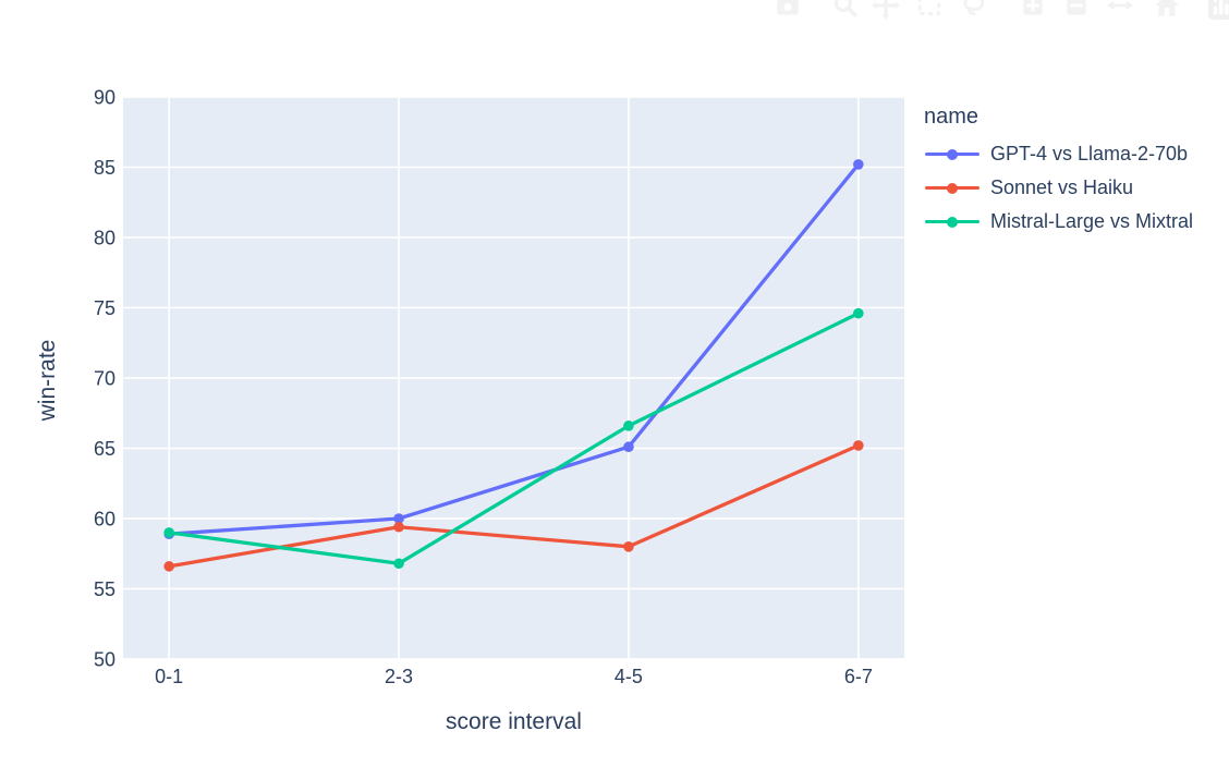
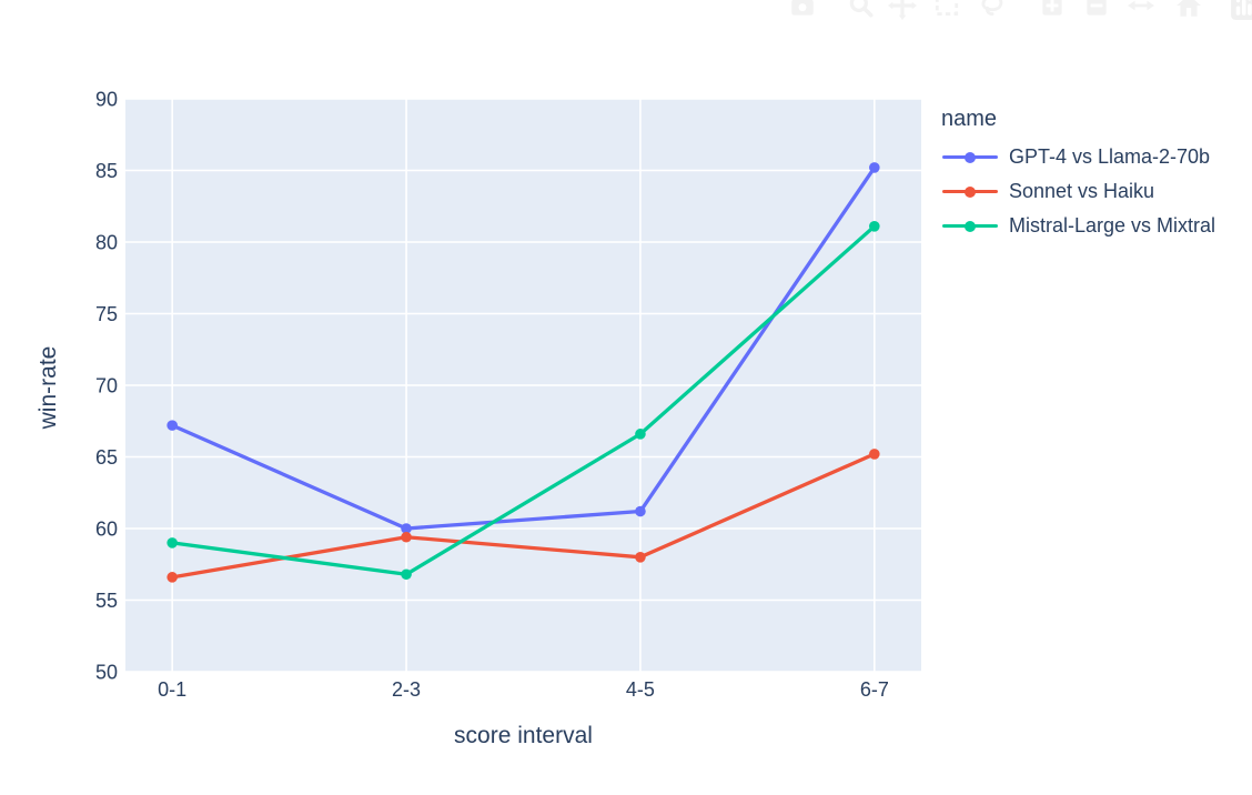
GPT-4 vs Llama-2-70b/0-1: 58.9 -> 67.2
GPT-4 vs Llama-2-70b/4-5: 65.1 -> 61.2
Mistral-Large vs Mixtral/6-7: 74.6 -> 81.1
